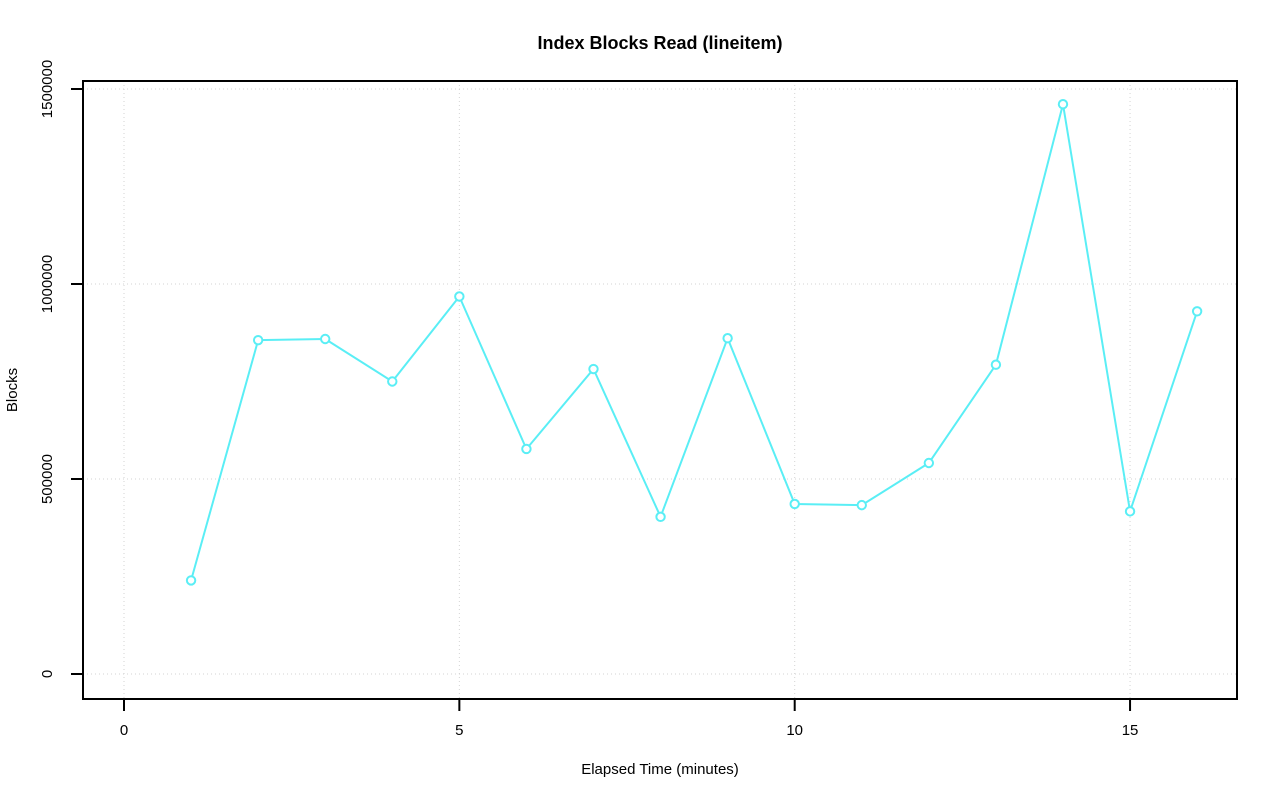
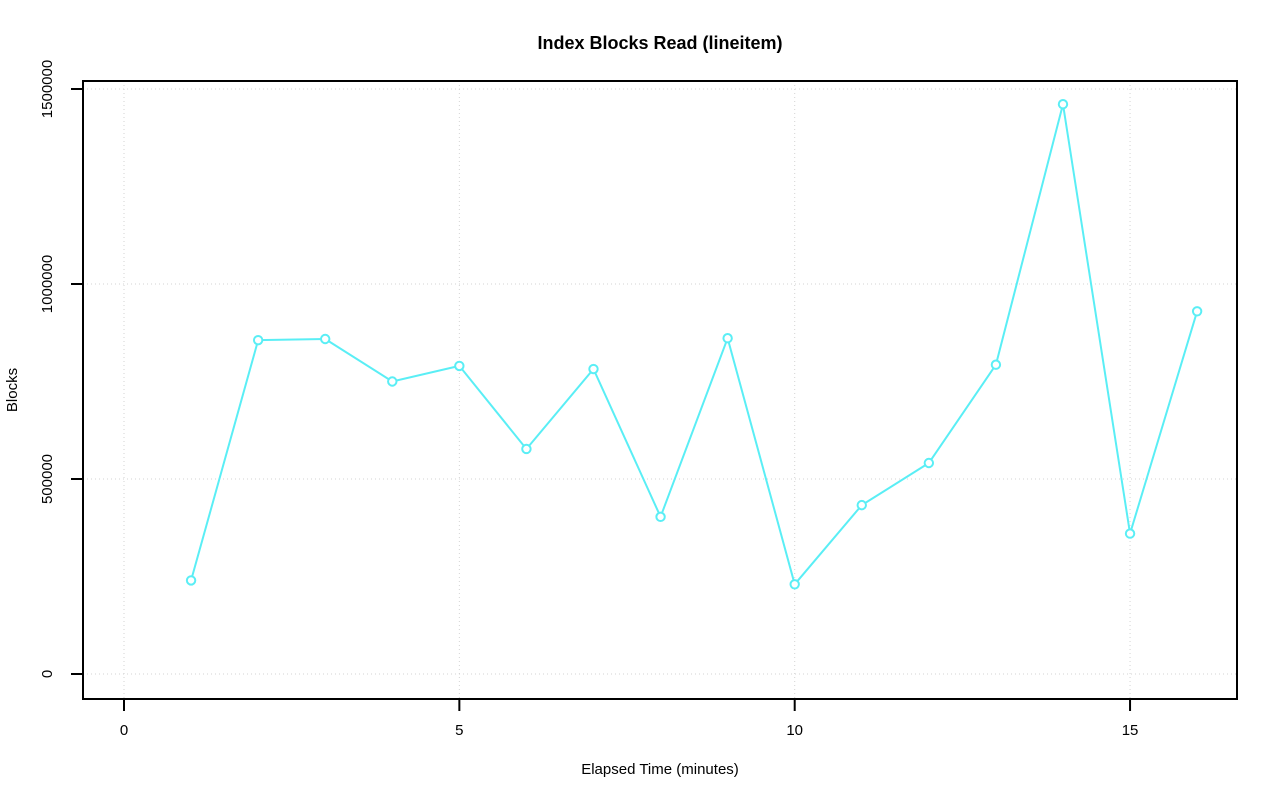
5: 970000 -> 790000
10: 440000 -> 230000
15: 420000 -> 360000
